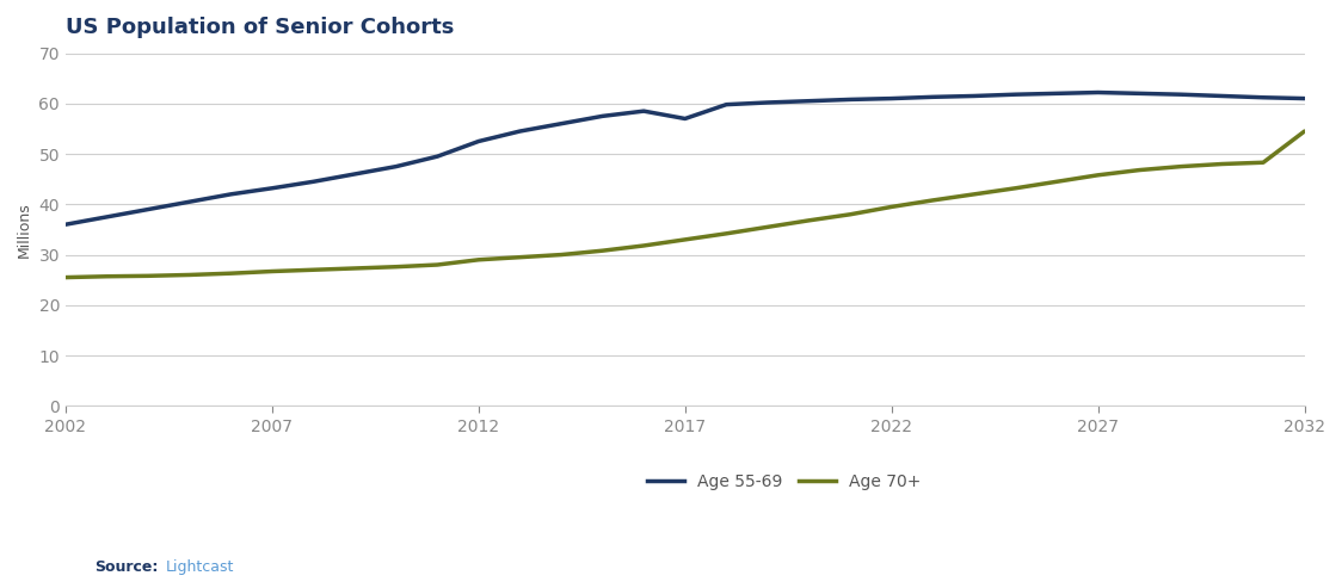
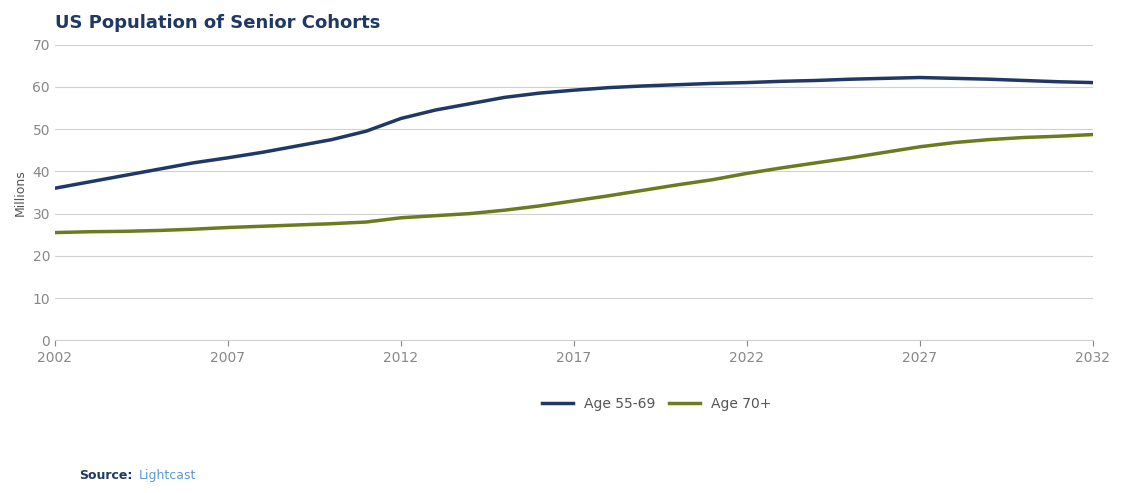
Age 55-69/2017: 57.0 -> 59.2
Age 70+/2032: 54.5 -> 48.7
